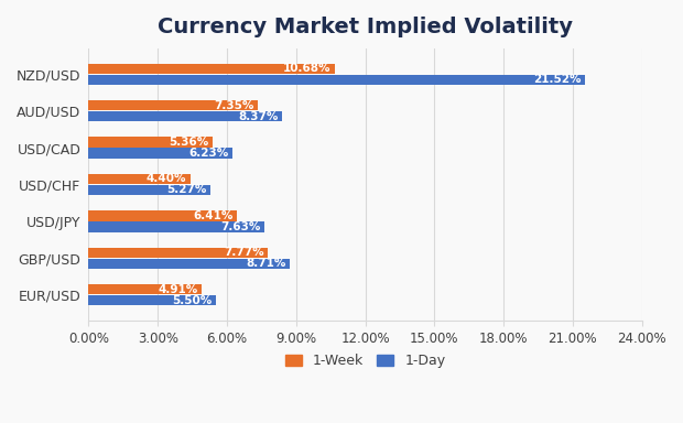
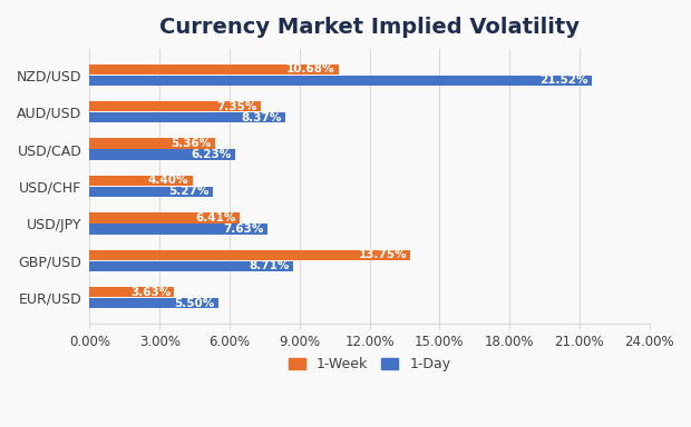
1-Week/GBP/USD: 7.77% -> 13.75%
1-Week/EUR/USD: 4.91% -> 3.63%
